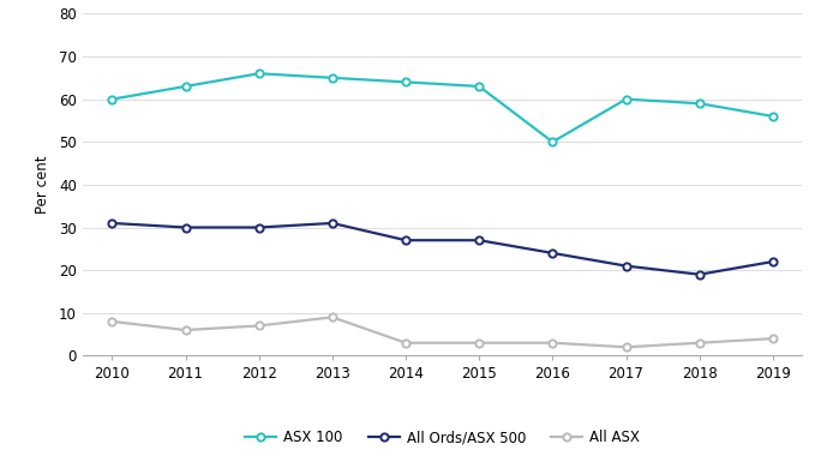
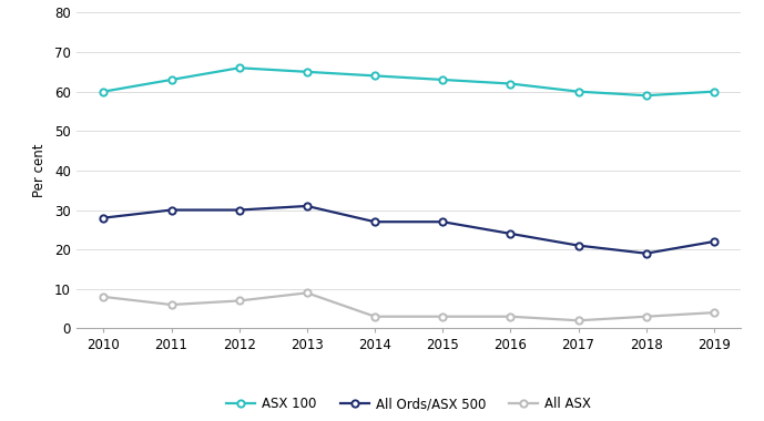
All Ords/ASX 500/2010: 31 -> 28
ASX 100/2016: 50 -> 62
ASX 100/2019: 56 -> 60
